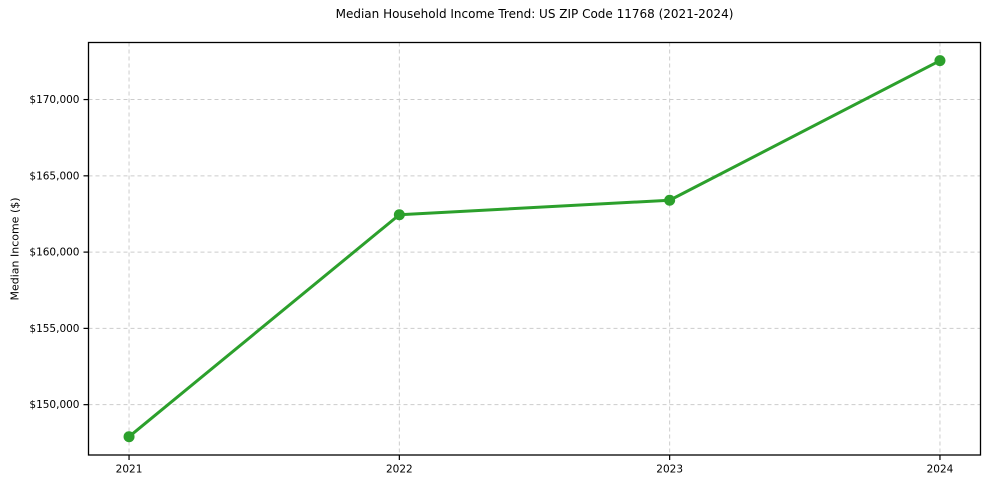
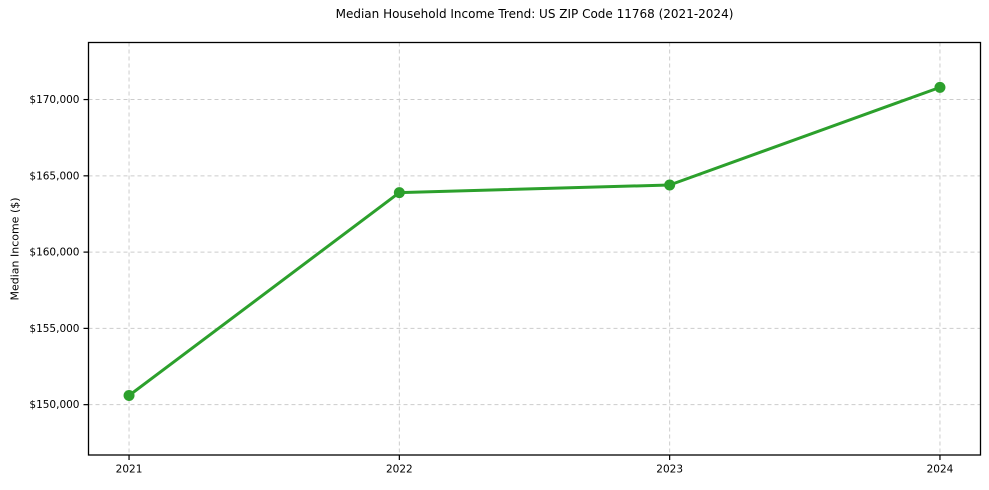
2021: $147900 -> $150600
2022: $162400 -> $163900
2023: $163400 -> $164400
2024: $172600 -> $170800
